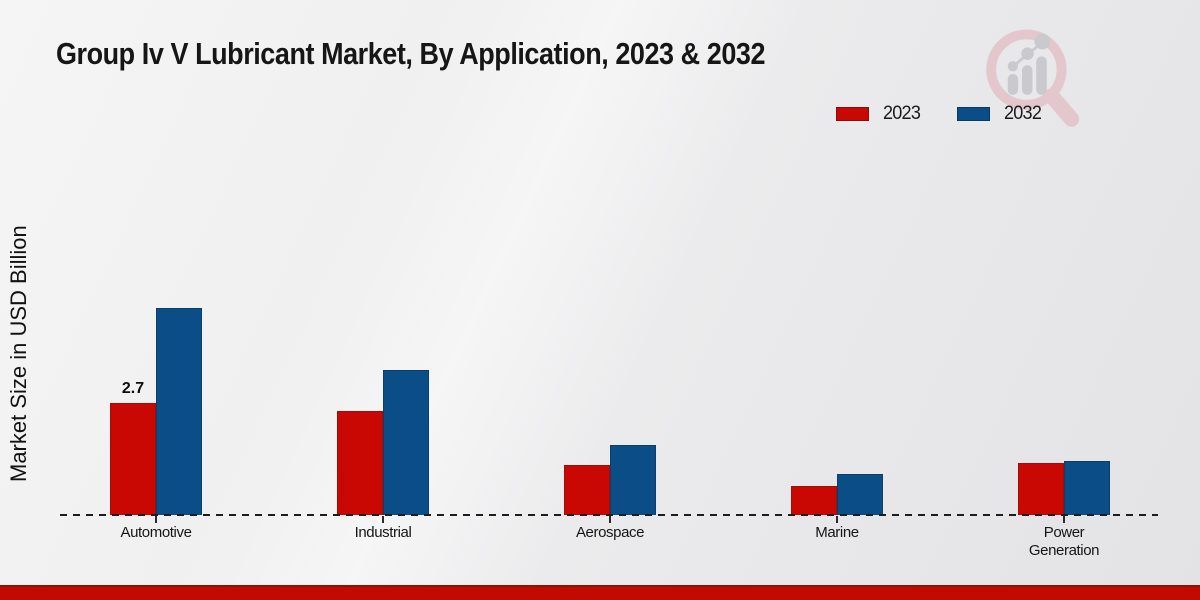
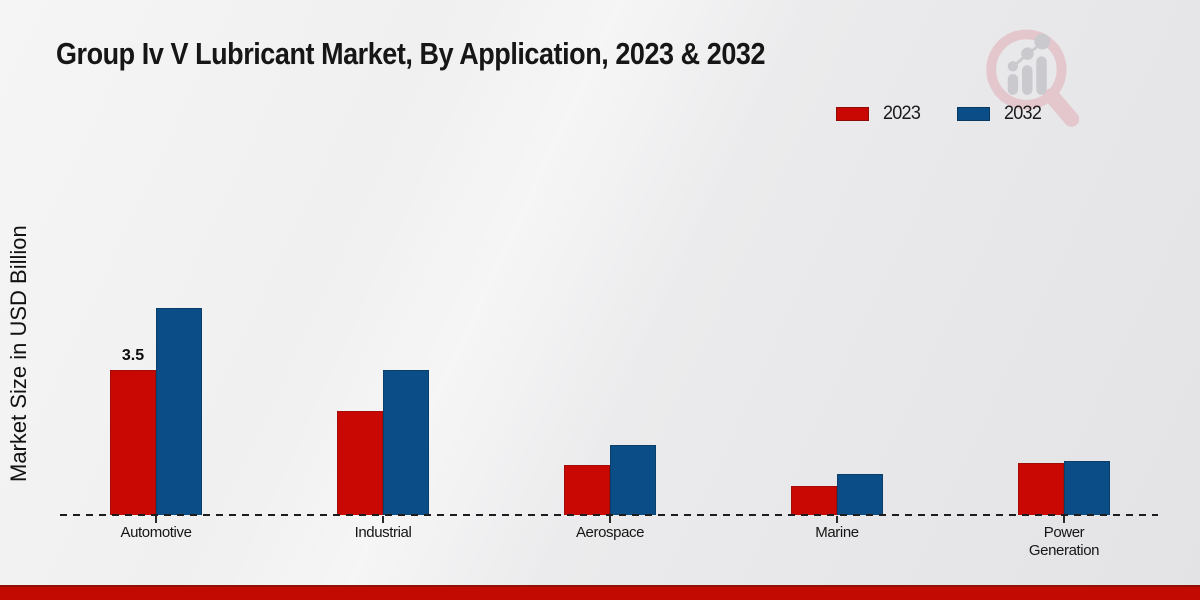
2023/Automotive: 2.7 -> 3.5
